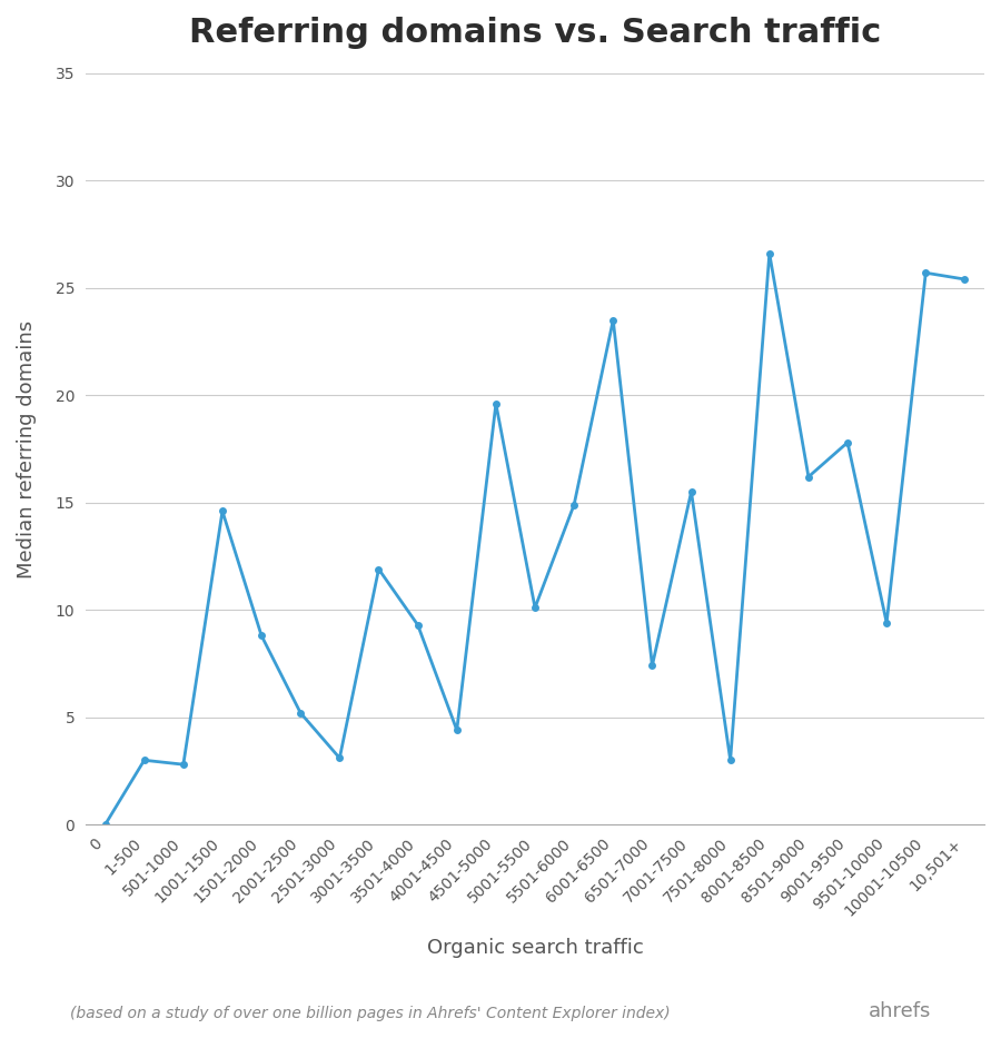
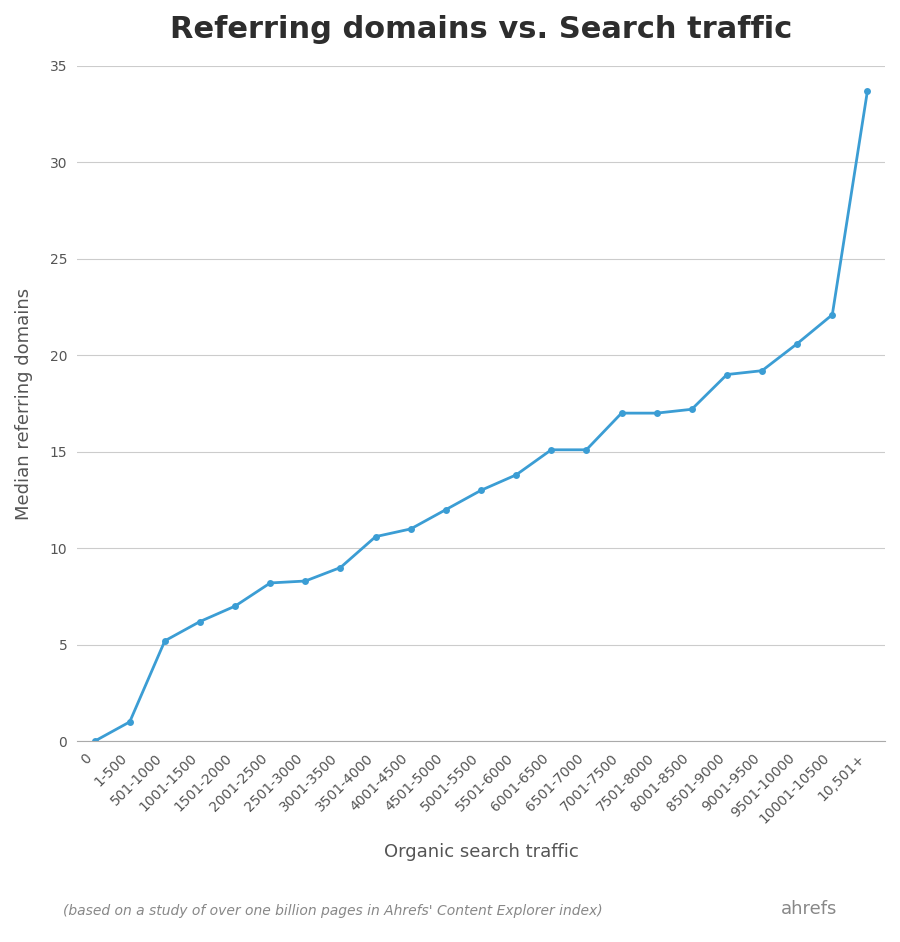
1-500: 3.0 -> 1.0
501-1000: 2.8 -> 5.2
1001-1500: 14.6 -> 6.2
1501-2000: 8.8 -> 7.0
2001-2500: 5.2 -> 8.2
2501-3000: 3.1 -> 8.3
3001-3500: 11.9 -> 9.0
3501-4000: 9.3 -> 10.6
4001-4500: 4.4 -> 11.0
4501-5000: 19.6 -> 12.0
5001-5500: 10.1 -> 13.0
5501-6000: 14.9 -> 13.8
6001-6500: 23.5 -> 15.1
6501-7000: 7.4 -> 15.1
7001-7500: 15.5 -> 17.0
7501-8000: 3.0 -> 17.0
8001-8500: 26.6 -> 17.2
8501-9000: 16.2 -> 19.0
9001-9500: 17.8 -> 19.2
9501-10000: 9.4 -> 20.6
10001-10500: 25.7 -> 22.1
10,501+: 25.4 -> 33.7
